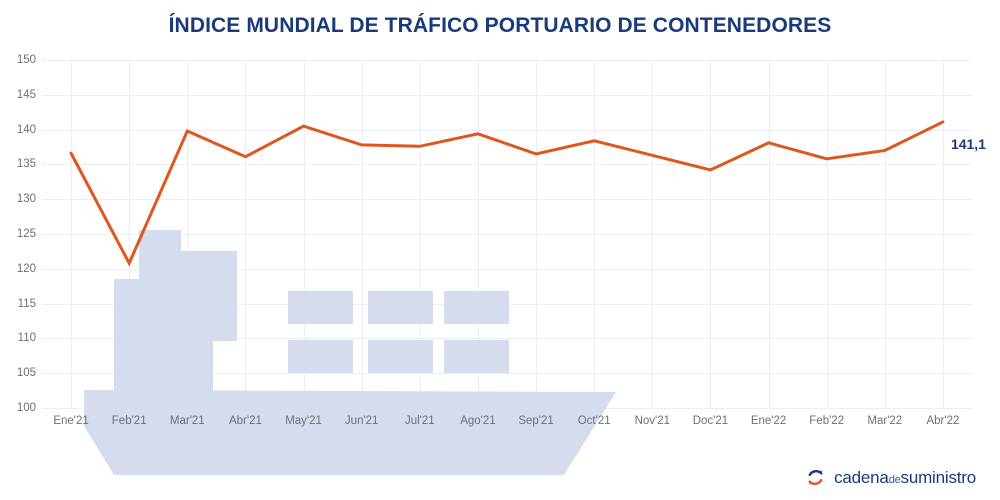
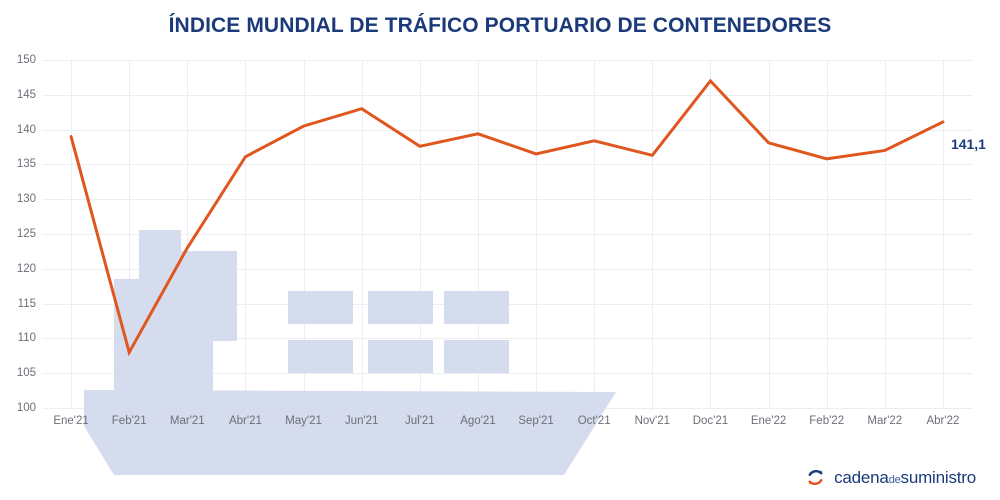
Ene'21: 137 -> 139
Feb'21: 121 -> 108
Mar'21: 140 -> 123
Jun'21: 138 -> 143
Doc'21: 134 -> 147
